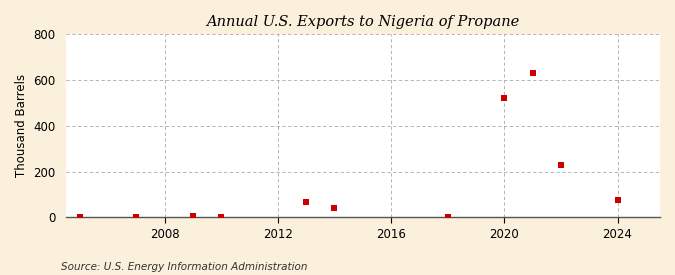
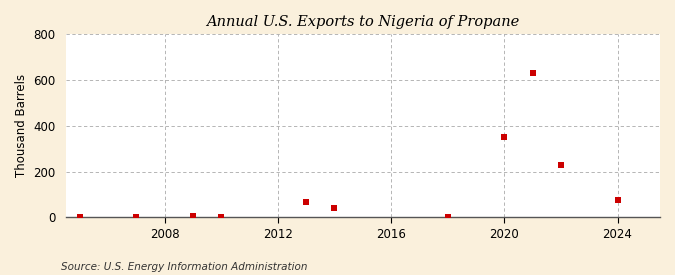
2020: 520 -> 350
